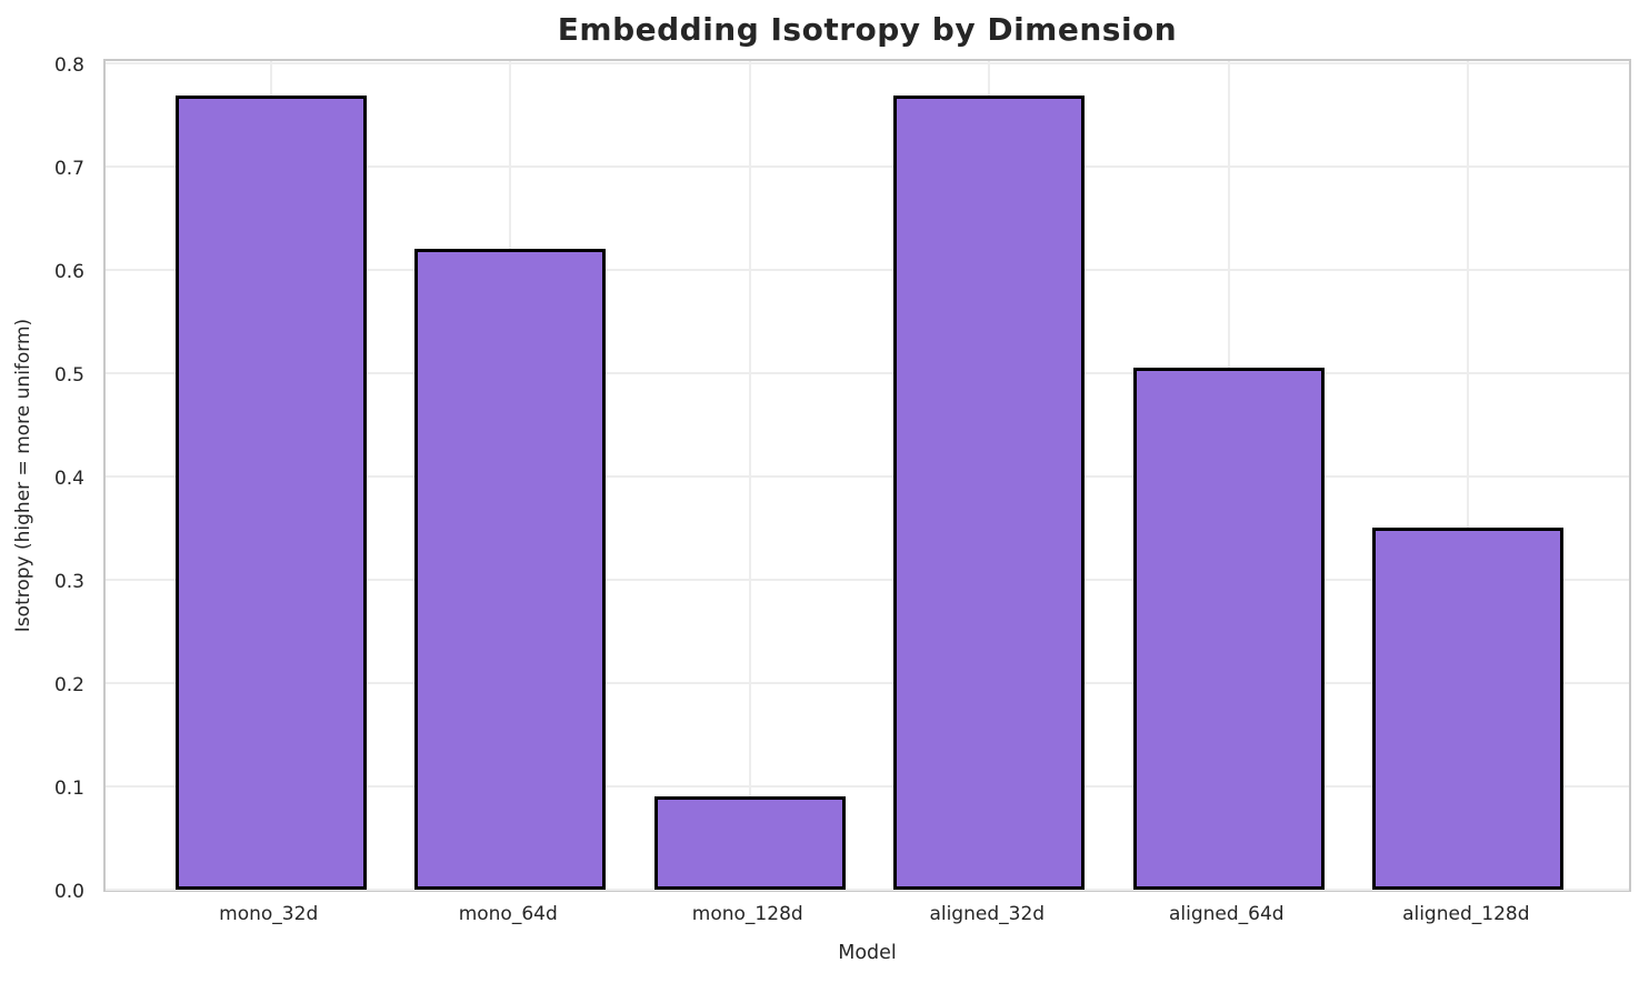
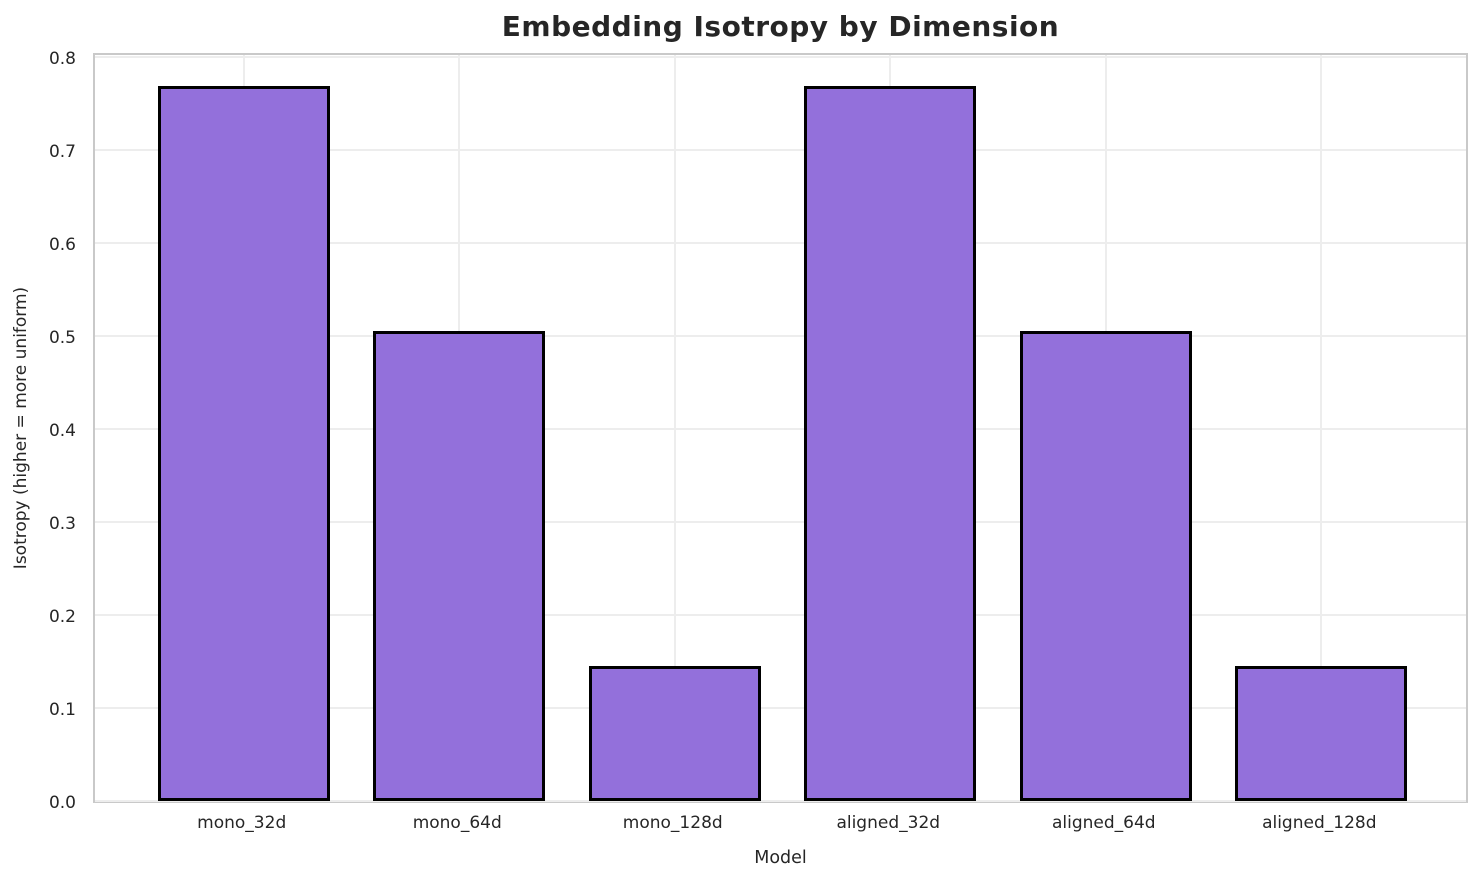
mono_64d: 0.62 -> 0.51
mono_128d: 0.09 -> 0.14
aligned_128d: 0.35 -> 0.14
